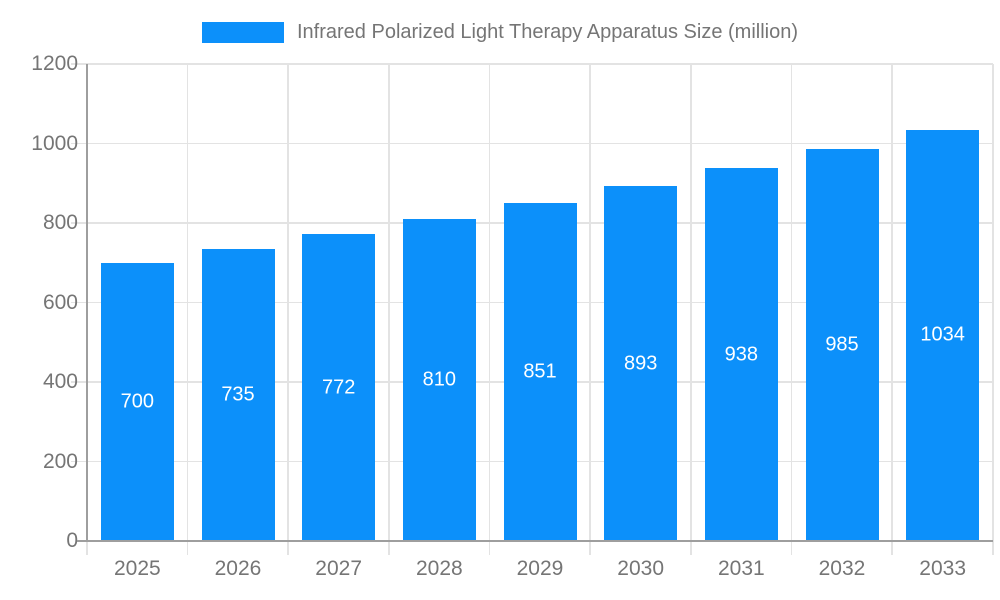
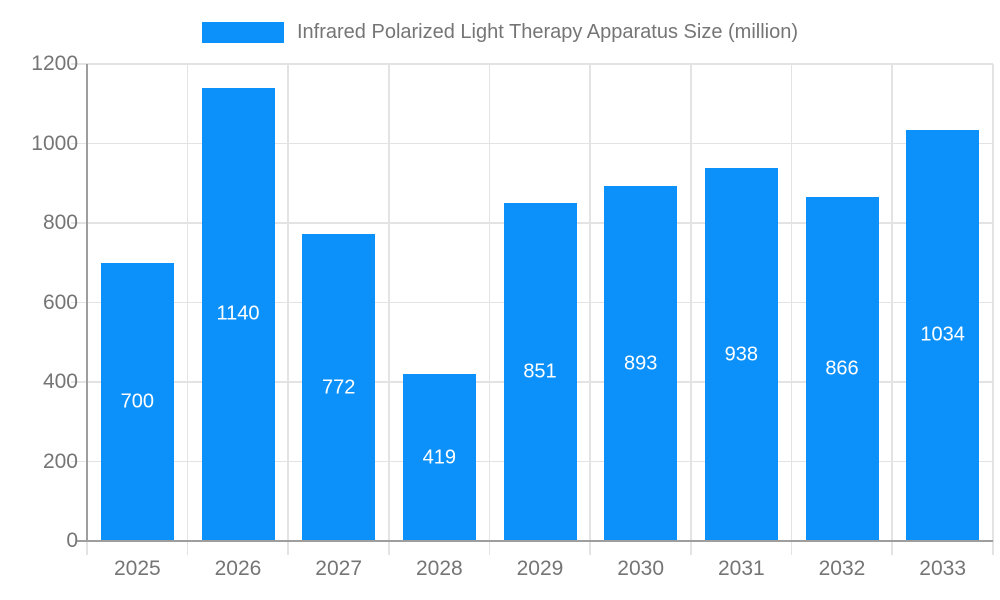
2026: 735 -> 1140
2028: 810 -> 419
2032: 985 -> 866
